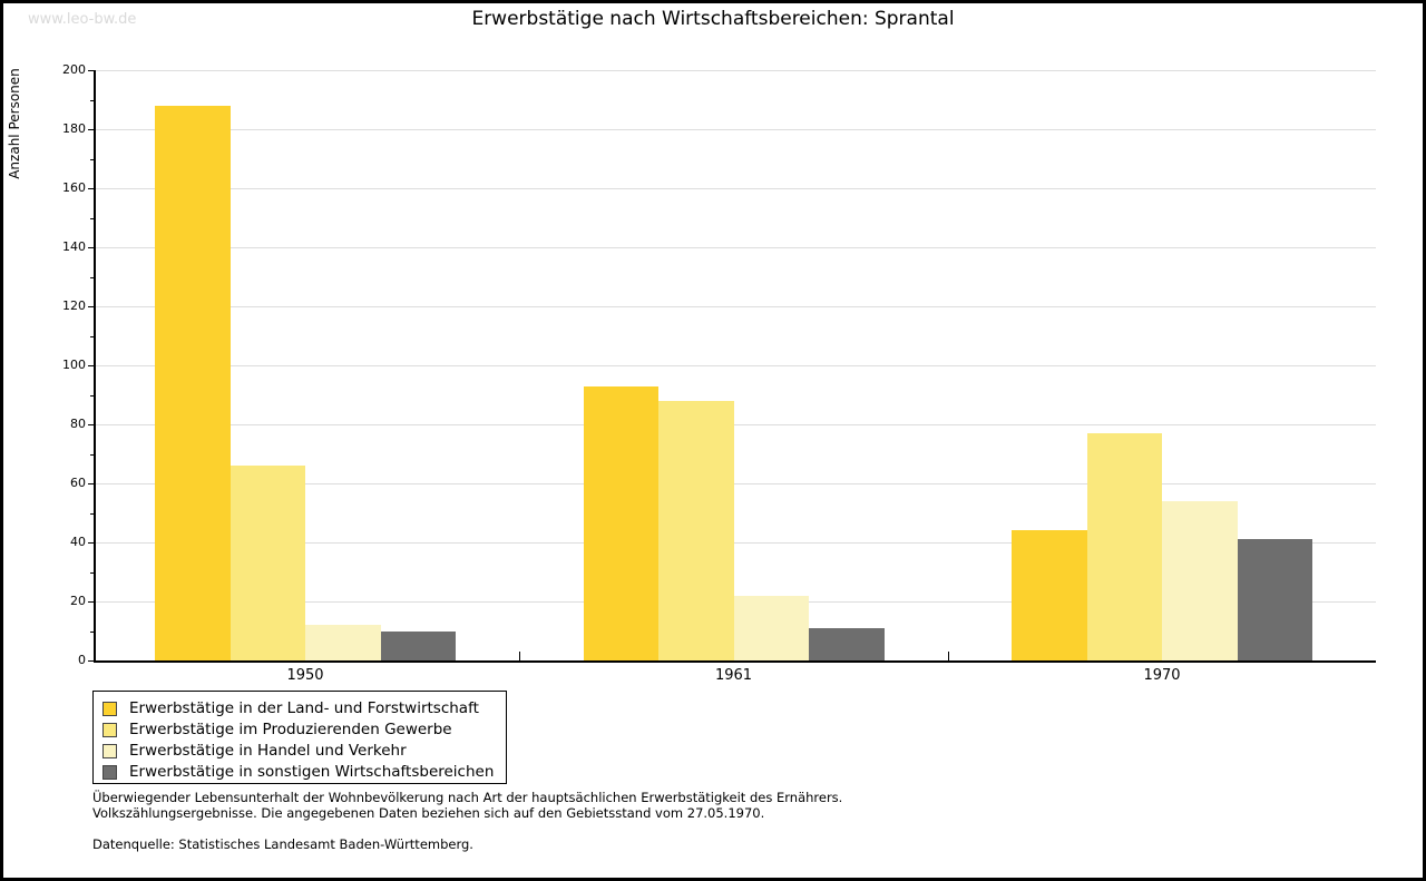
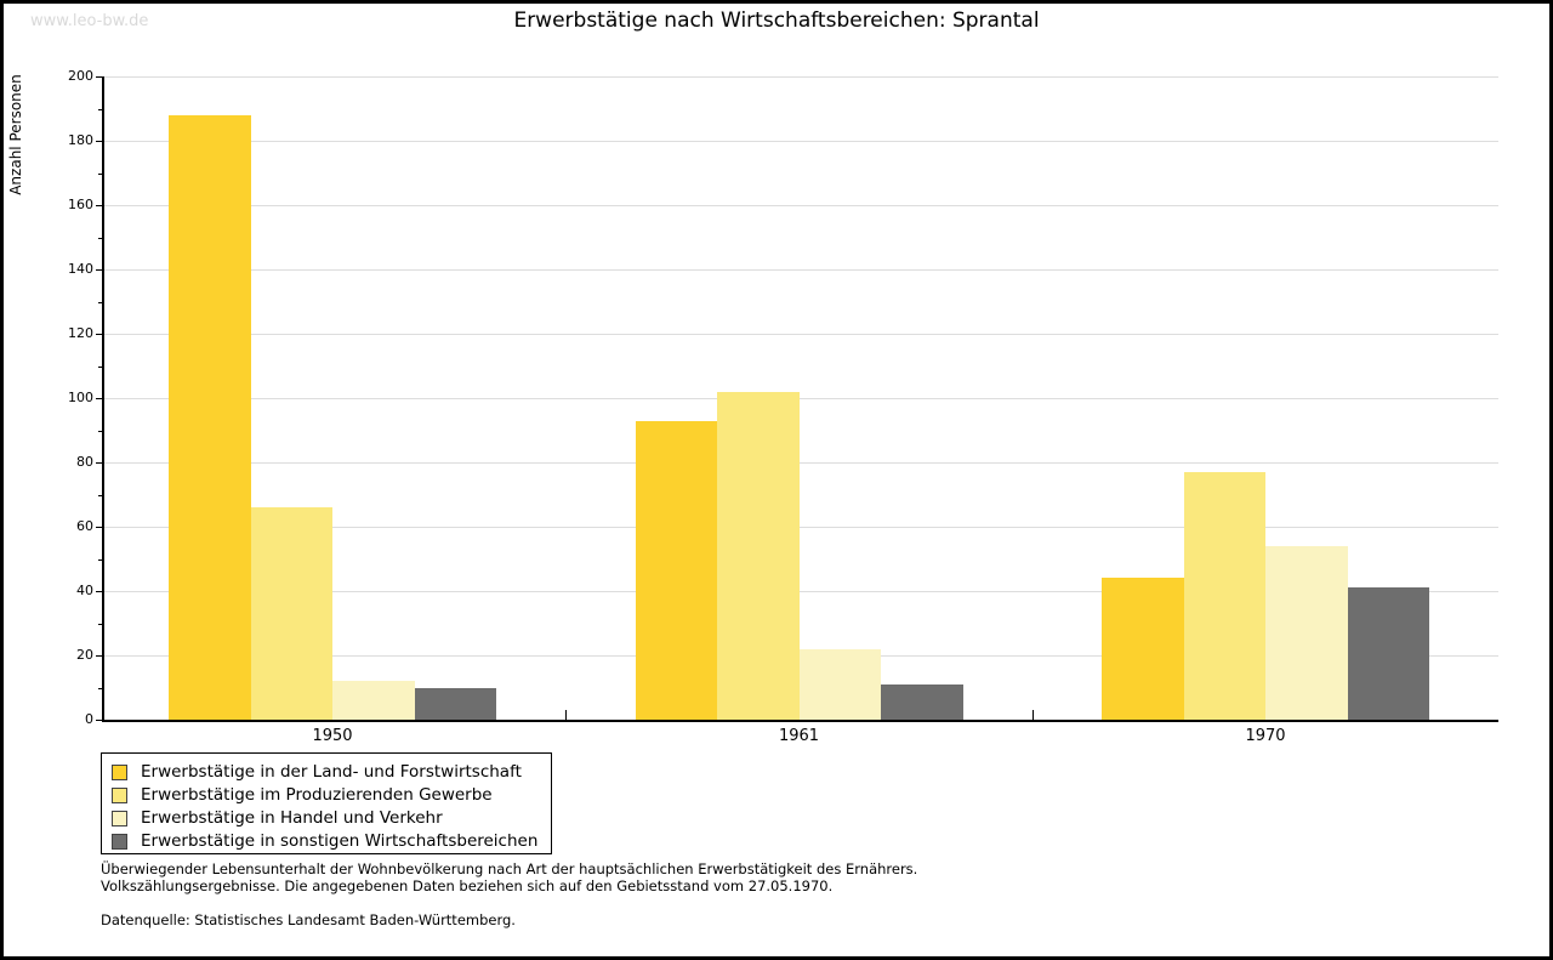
Erwerbstätige im Produzierenden Gewerbe/1961: 88 -> 102
